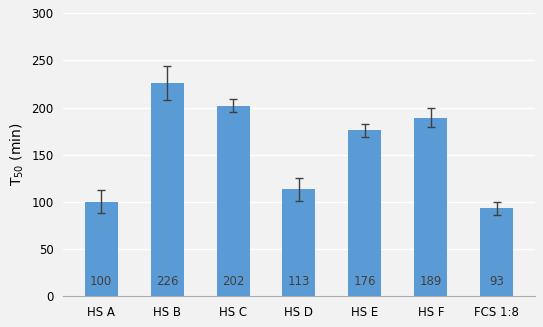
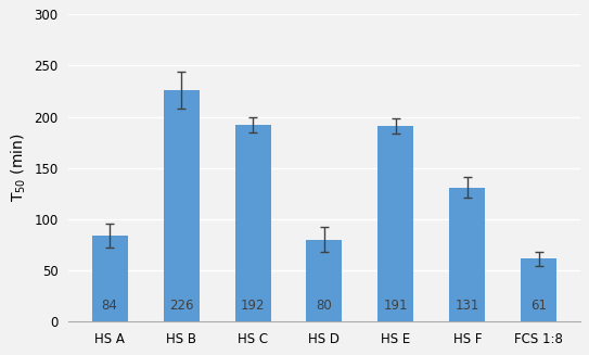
HS A: 100 -> 84
HS C: 202 -> 192
HS D: 113 -> 80
HS E: 176 -> 191
HS F: 189 -> 131
FCS 1:8: 93 -> 61
